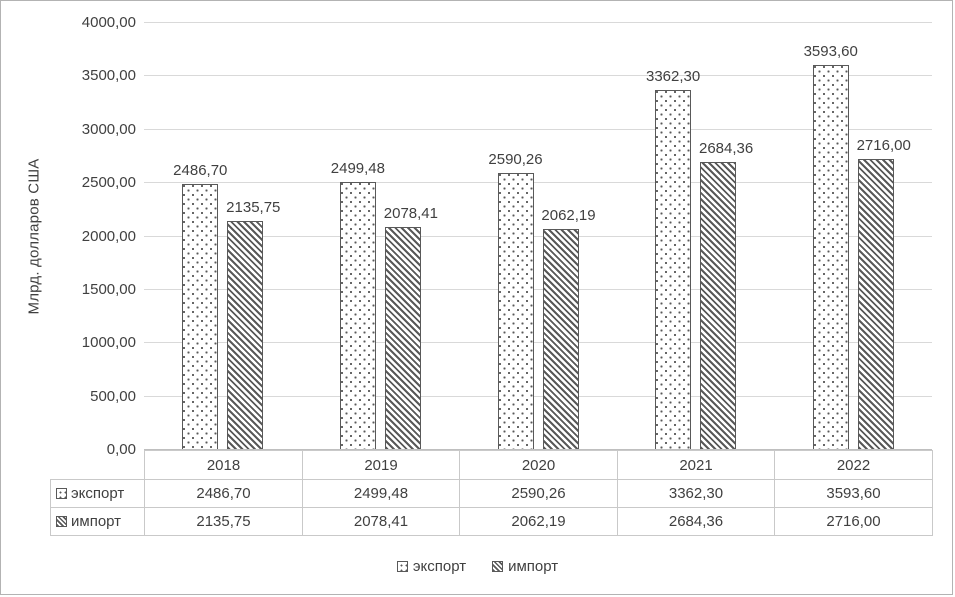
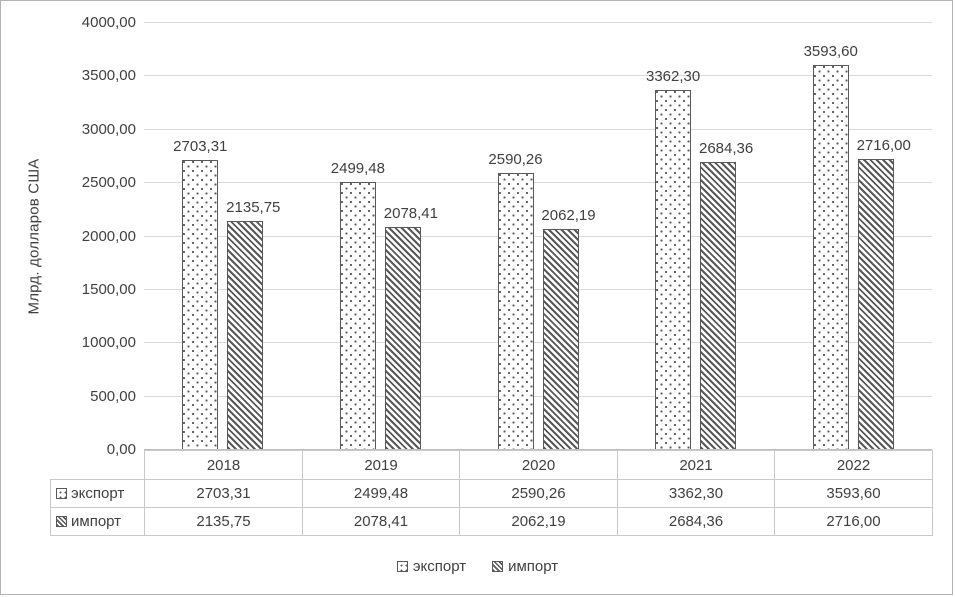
экспорт/2018: 2486,70 -> 2703,31
